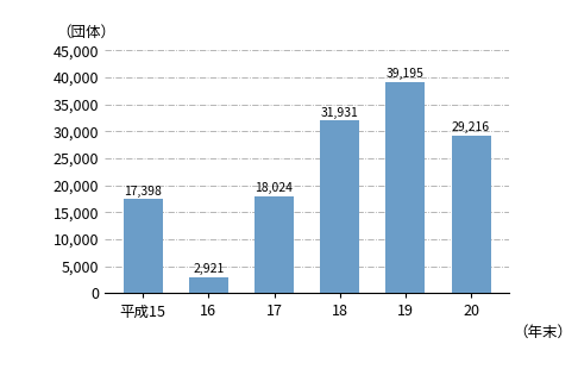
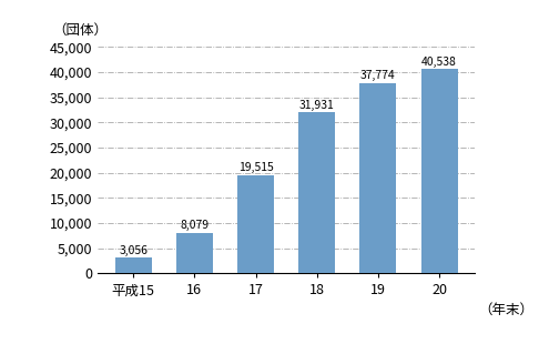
平成15: 17,398 -> 3,056
16: 2,921 -> 8,079
17: 18,024 -> 19,515
19: 39,195 -> 37,774
20: 29,216 -> 40,538
